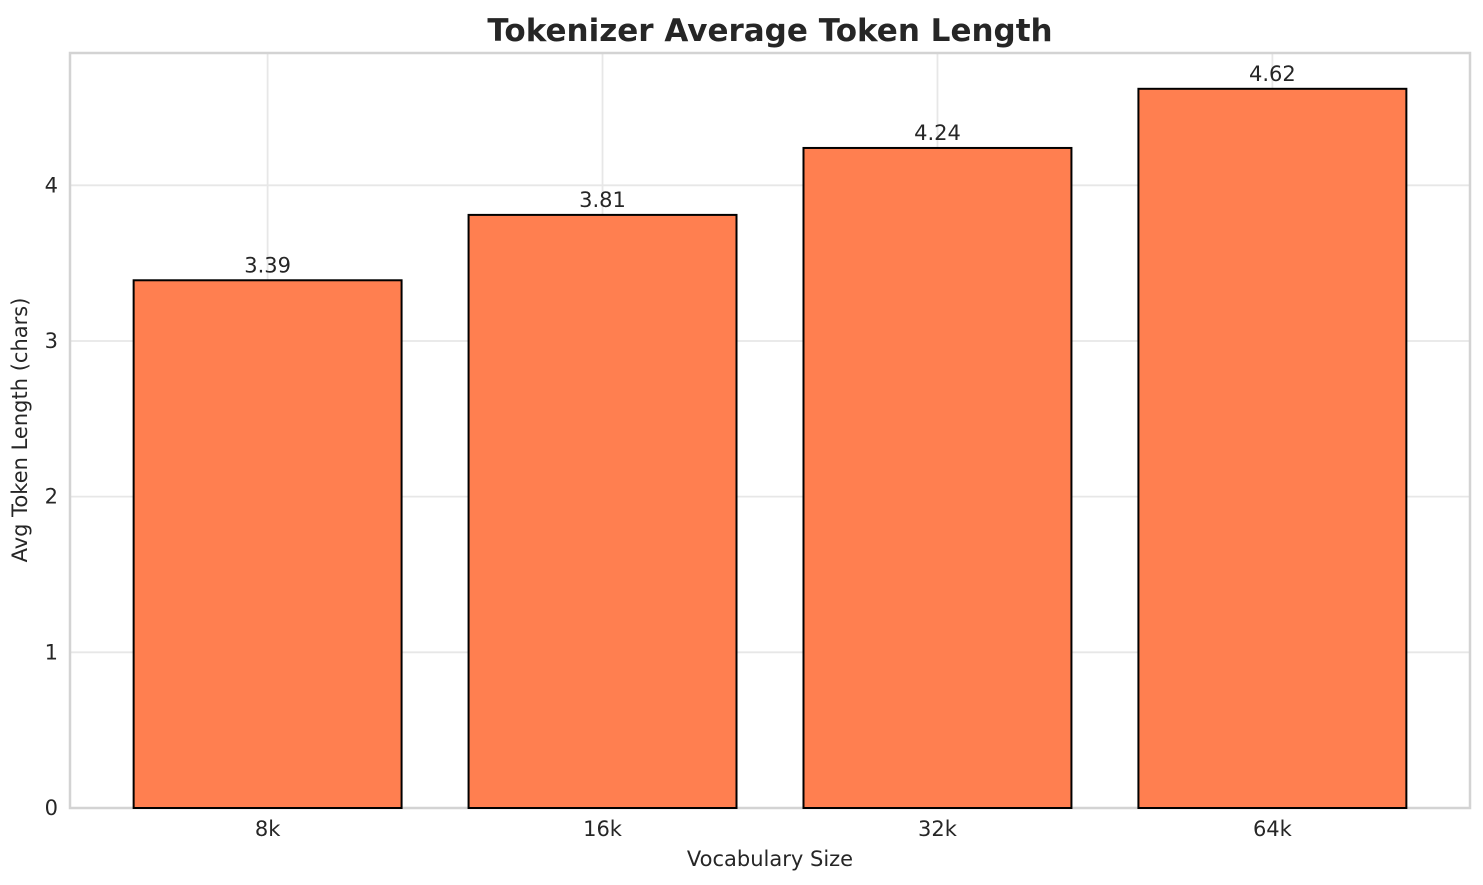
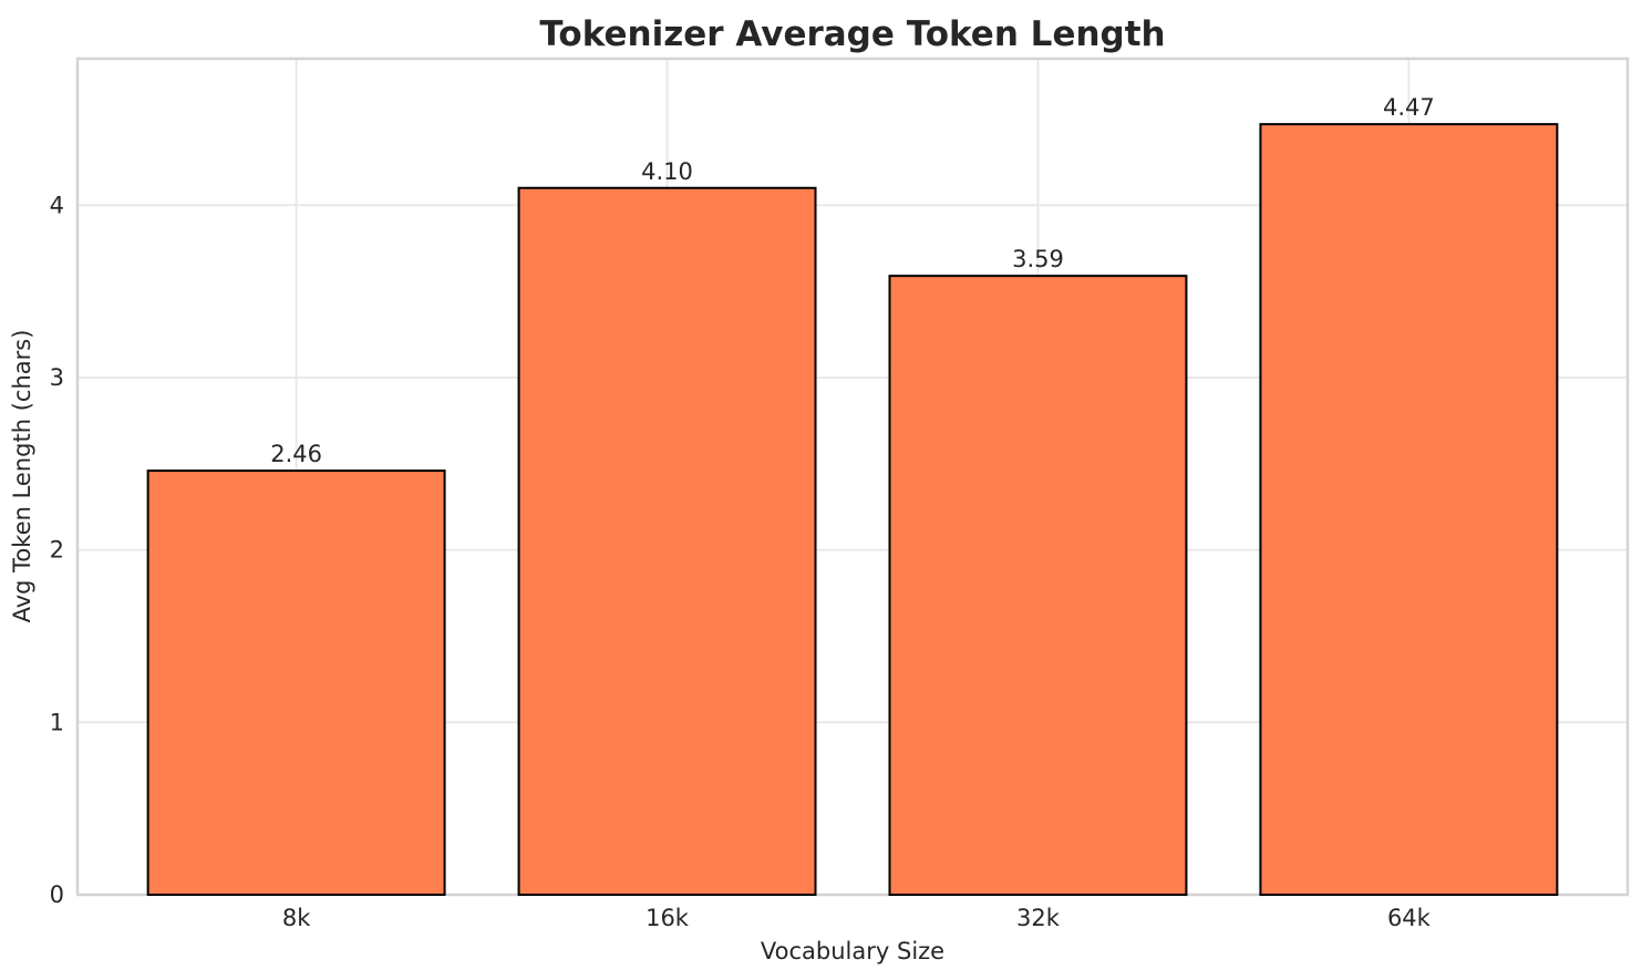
8k: 3.39 -> 2.46
16k: 3.81 -> 4.10
32k: 4.24 -> 3.59
64k: 4.62 -> 4.47
